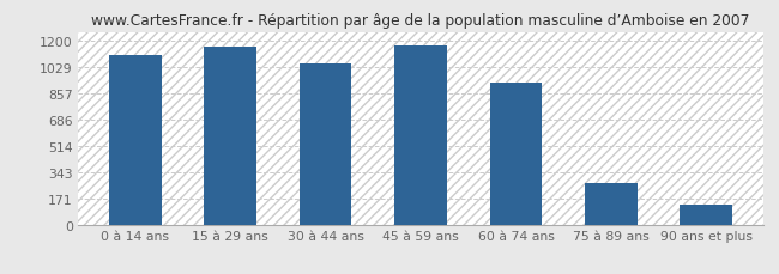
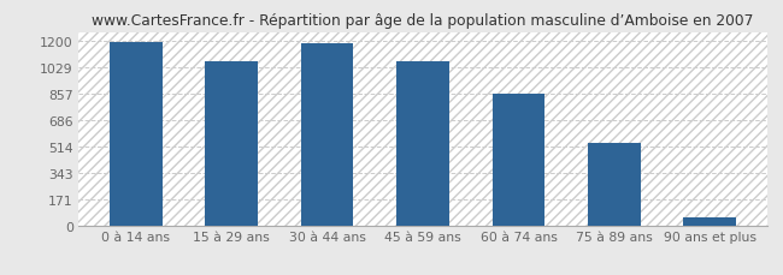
0 à 14 ans: 1110 -> 1190
15 à 29 ans: 1160 -> 1070
30 à 44 ans: 1050 -> 1190
45 à 59 ans: 1170 -> 1070
60 à 74 ans: 930 -> 860
75 à 89 ans: 270 -> 540
90 ans et plus: 130 -> 50
